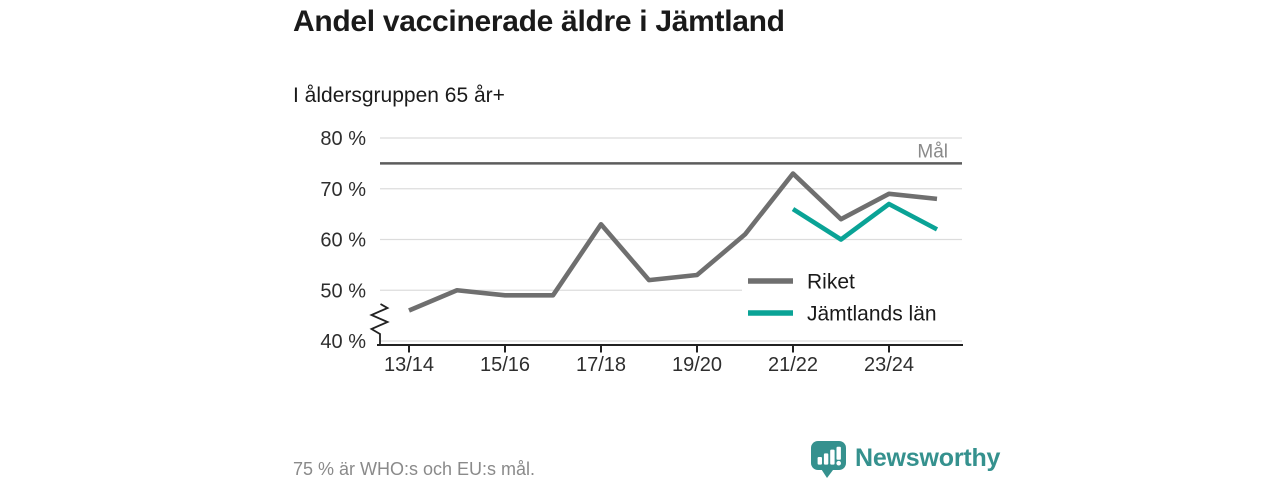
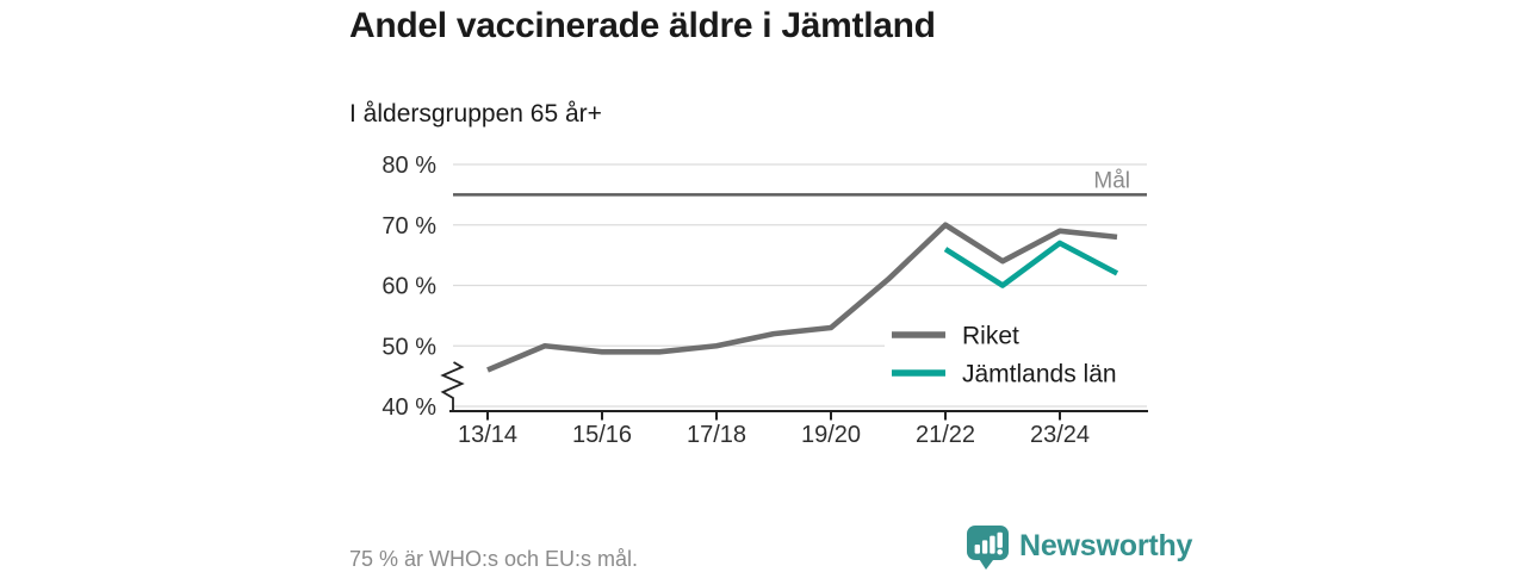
Riket/17/18: 63% -> 50%
Riket/21/22: 73% -> 70%
